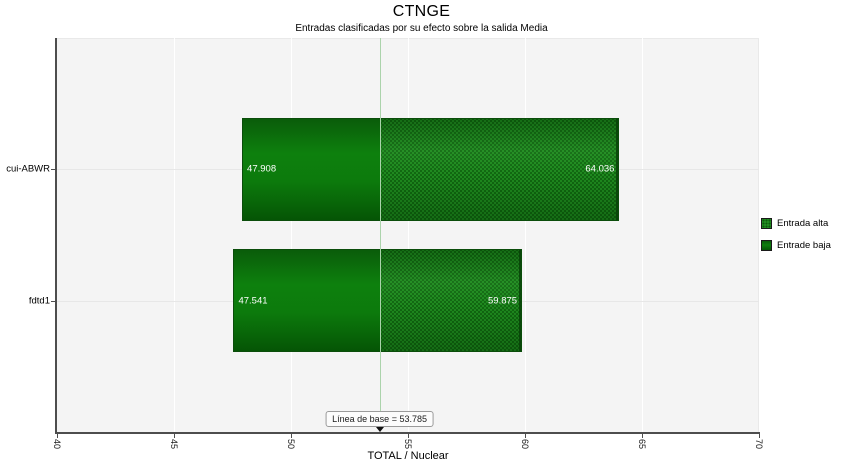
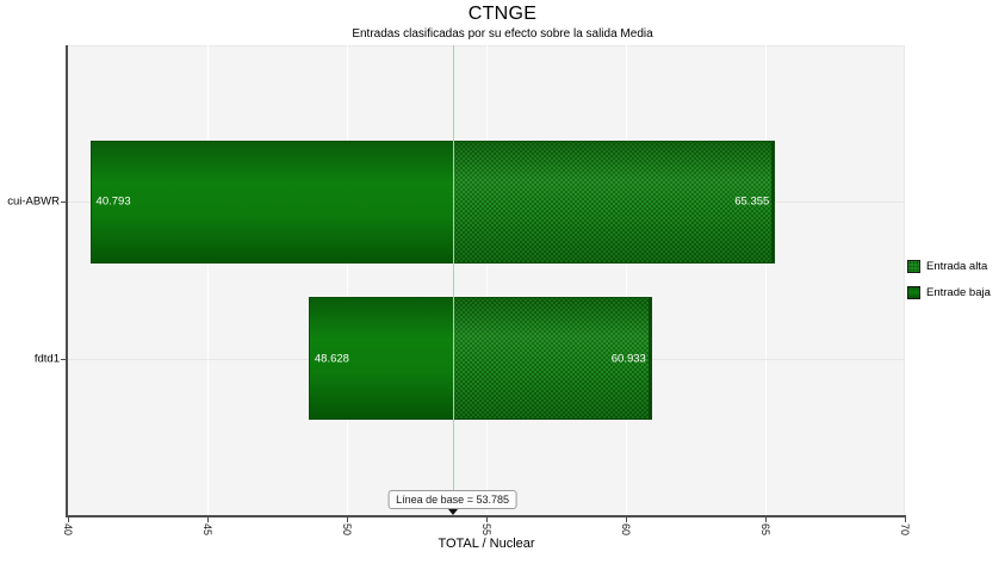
Entrada alta/cui-ABWR: 64.036 -> 65.355
Entrade baja/cui-ABWR: 47.908 -> 40.793
Entrada alta/fdtd1: 59.875 -> 60.933
Entrade baja/fdtd1: 47.541 -> 48.628
